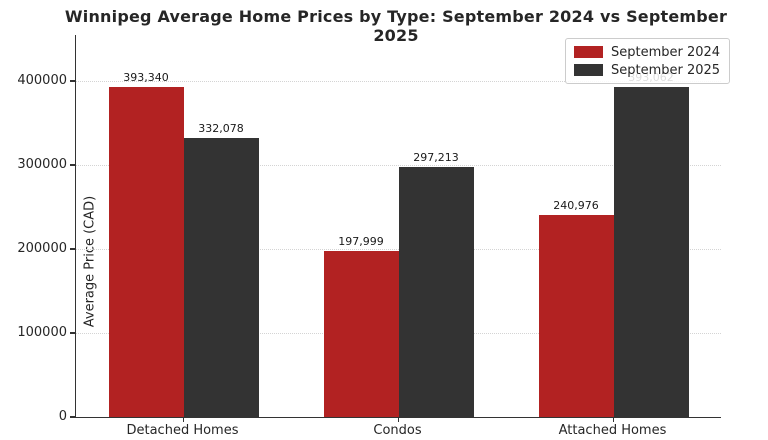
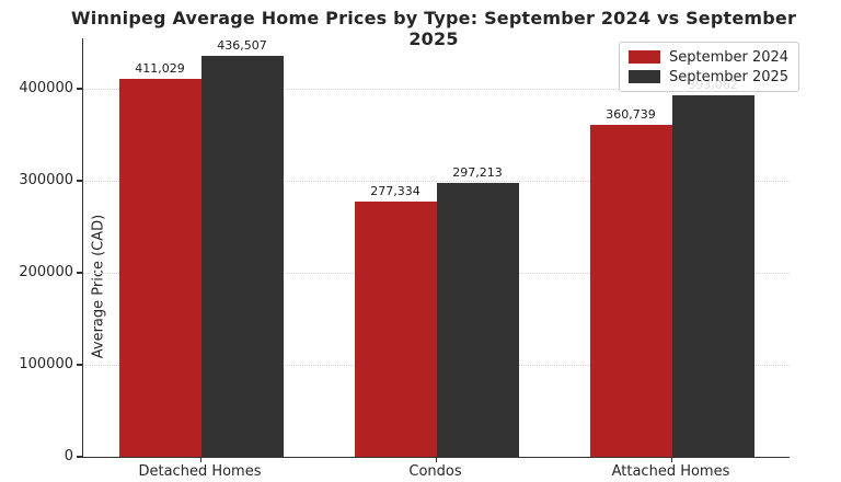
September 2024/Detached Homes: 393,340 -> 411,029
September 2025/Detached Homes: 332,078 -> 436,507
September 2024/Condos: 197,999 -> 277,334
September 2024/Attached Homes: 240,976 -> 360,739
